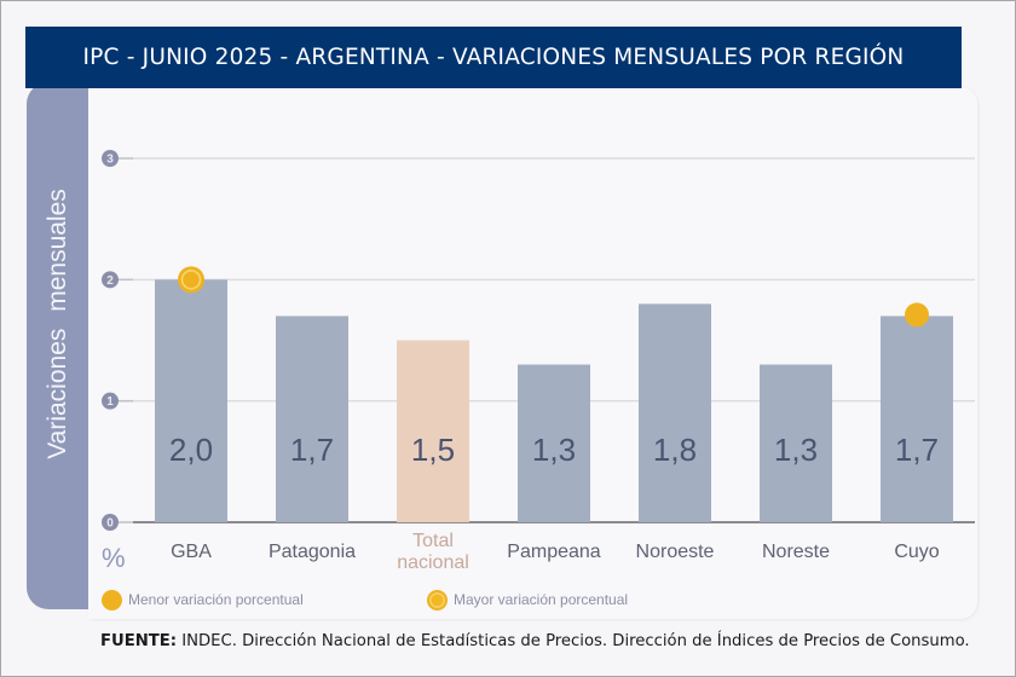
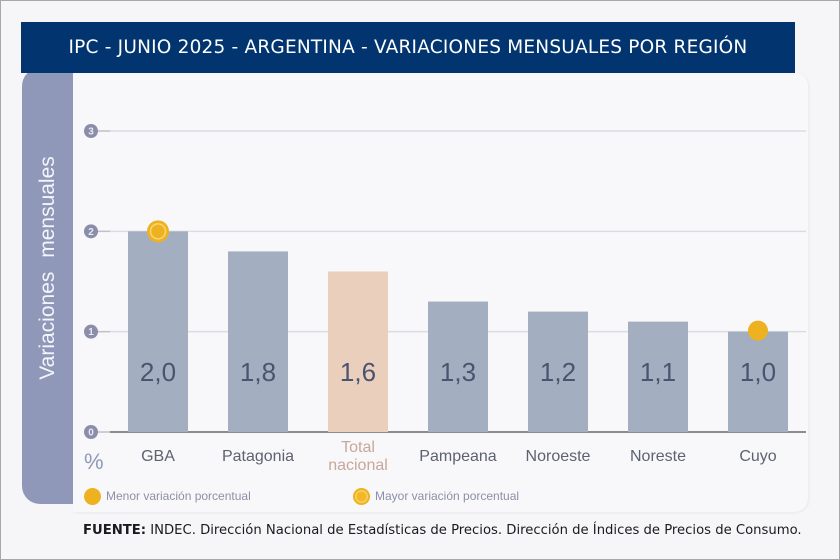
Patagonia: 1,7 -> 1,8
Total nacional: 1,5 -> 1,6
Noroeste: 1,8 -> 1,2
Noreste: 1,3 -> 1,1
Cuyo: 1,7 -> 1,0
